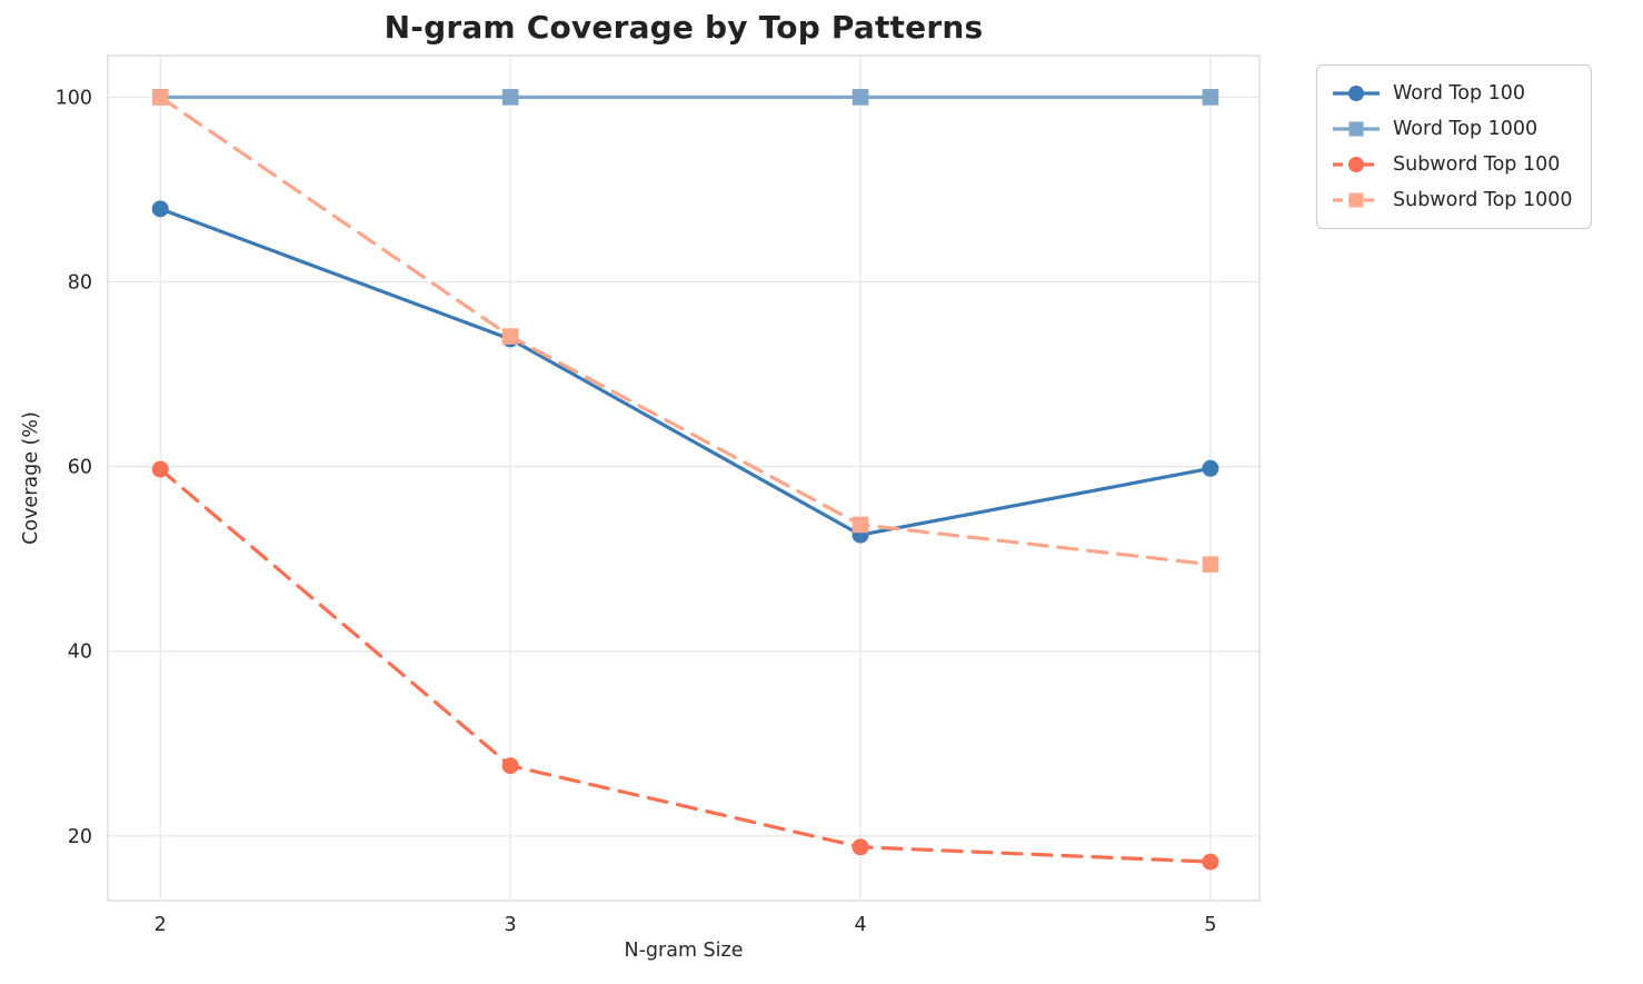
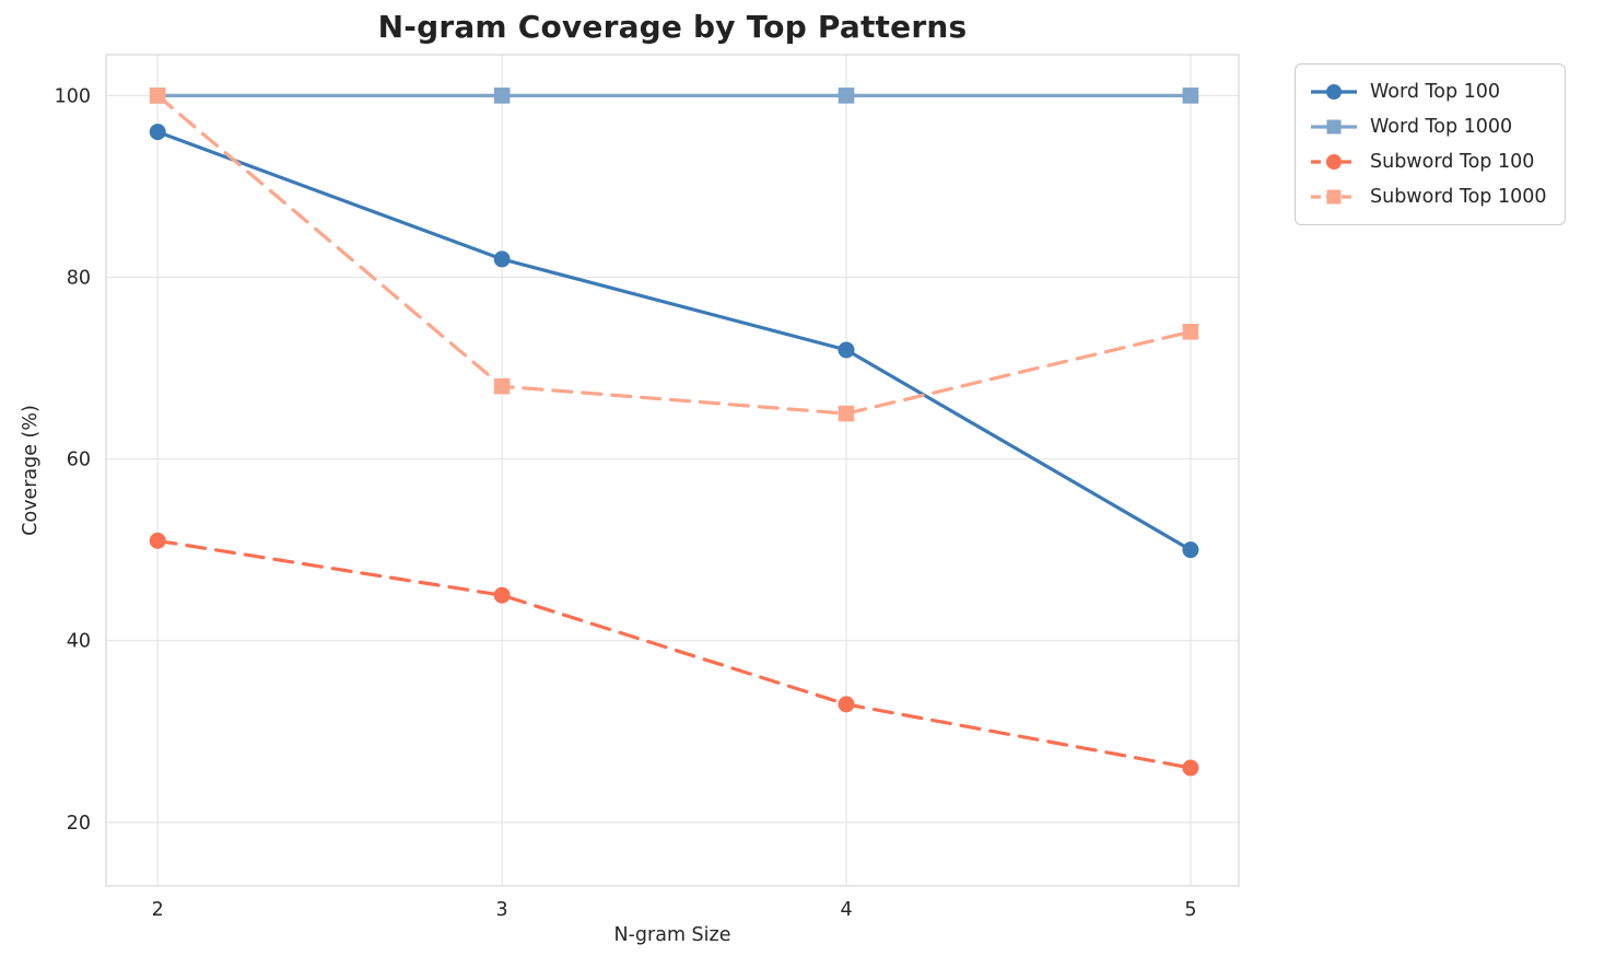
Word Top 100/2: 88 -> 96
Subword Top 100/2: 60 -> 51
Word Top 100/3: 74 -> 82
Subword Top 100/3: 28 -> 45
Subword Top 1000/3: 74 -> 68
Word Top 100/4: 53 -> 72
Subword Top 100/4: 19 -> 33
Subword Top 1000/4: 54 -> 65
Word Top 100/5: 60 -> 50
Subword Top 100/5: 17 -> 26
Subword Top 1000/5: 49 -> 74
